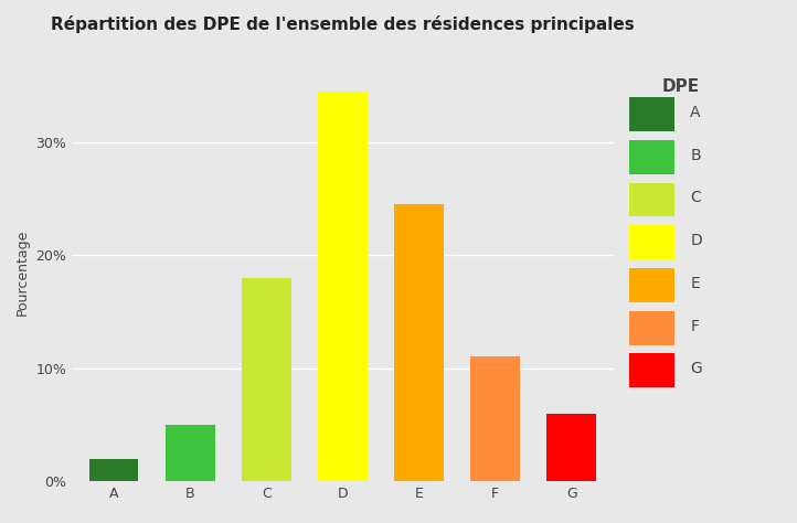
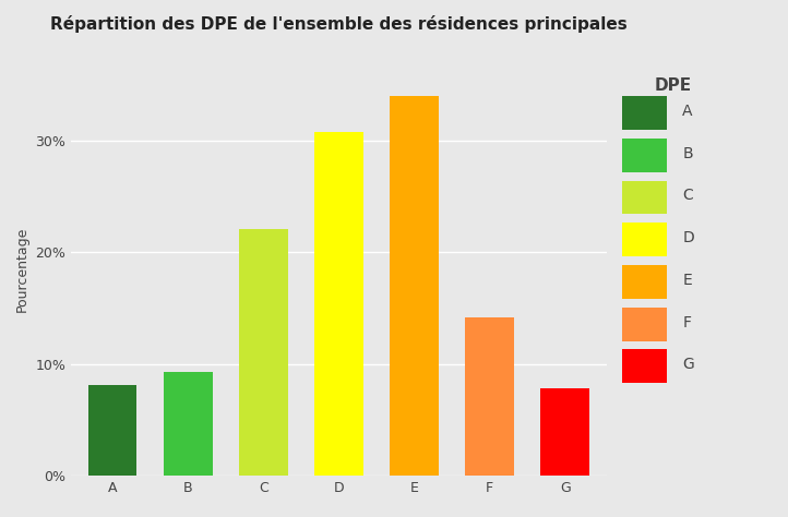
A: 2.0% -> 8.1%
B: 5.0% -> 9.3%
C: 18.0% -> 22.1%
D: 34.5% -> 30.7%
E: 24.5% -> 34.0%
F: 11.0% -> 14.2%
G: 6.0% -> 7.8%
